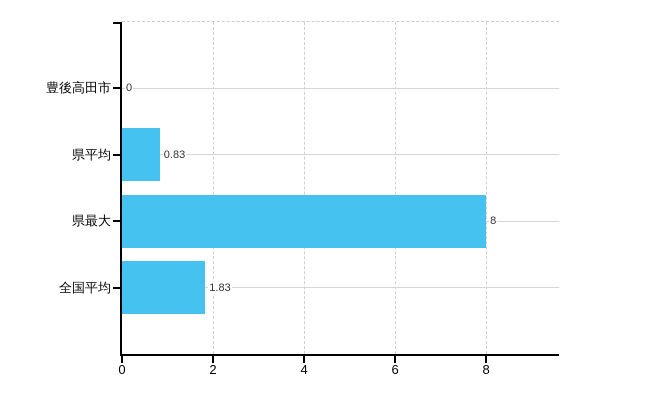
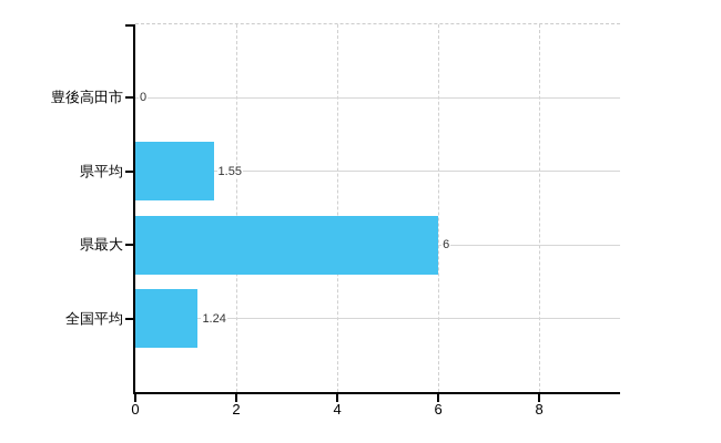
県平均: 0.83 -> 1.55
県最大: 8 -> 6
全国平均: 1.83 -> 1.24
